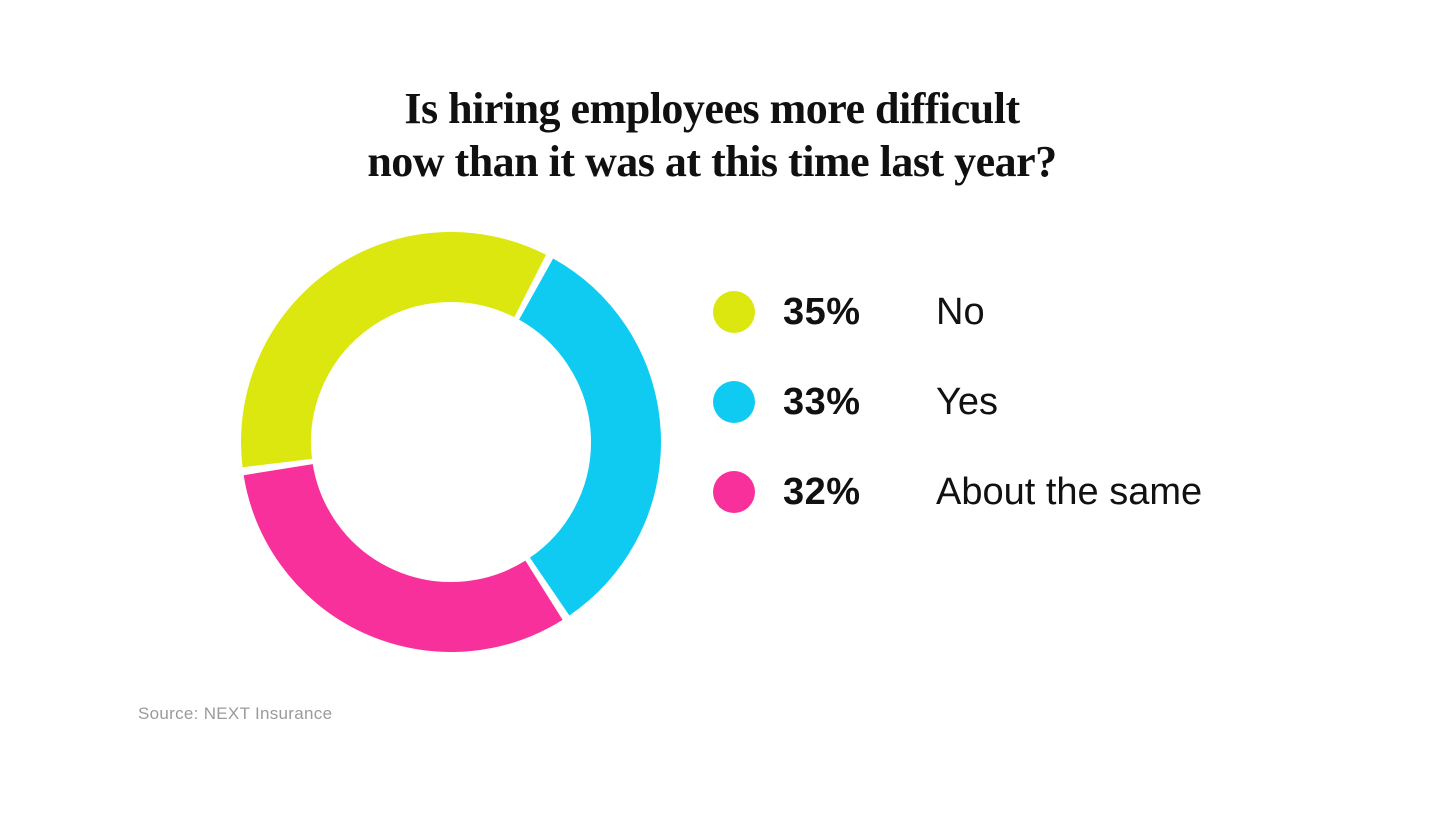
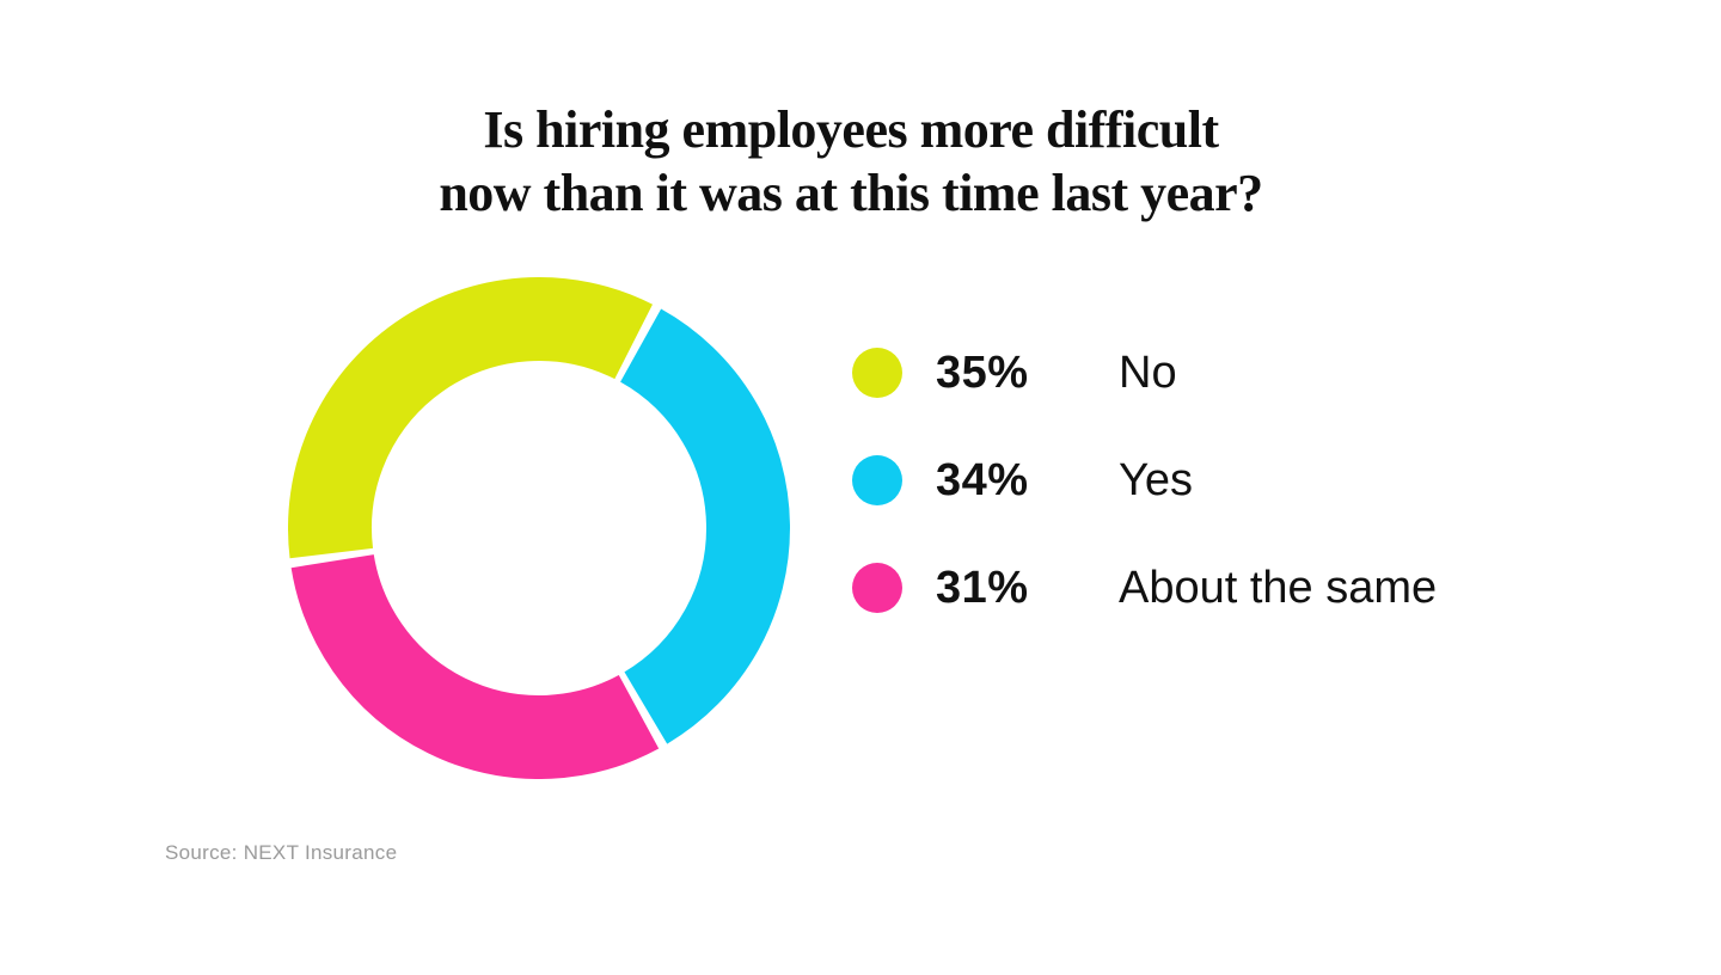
Yes: 33% -> 34%
About the same: 32% -> 31%
